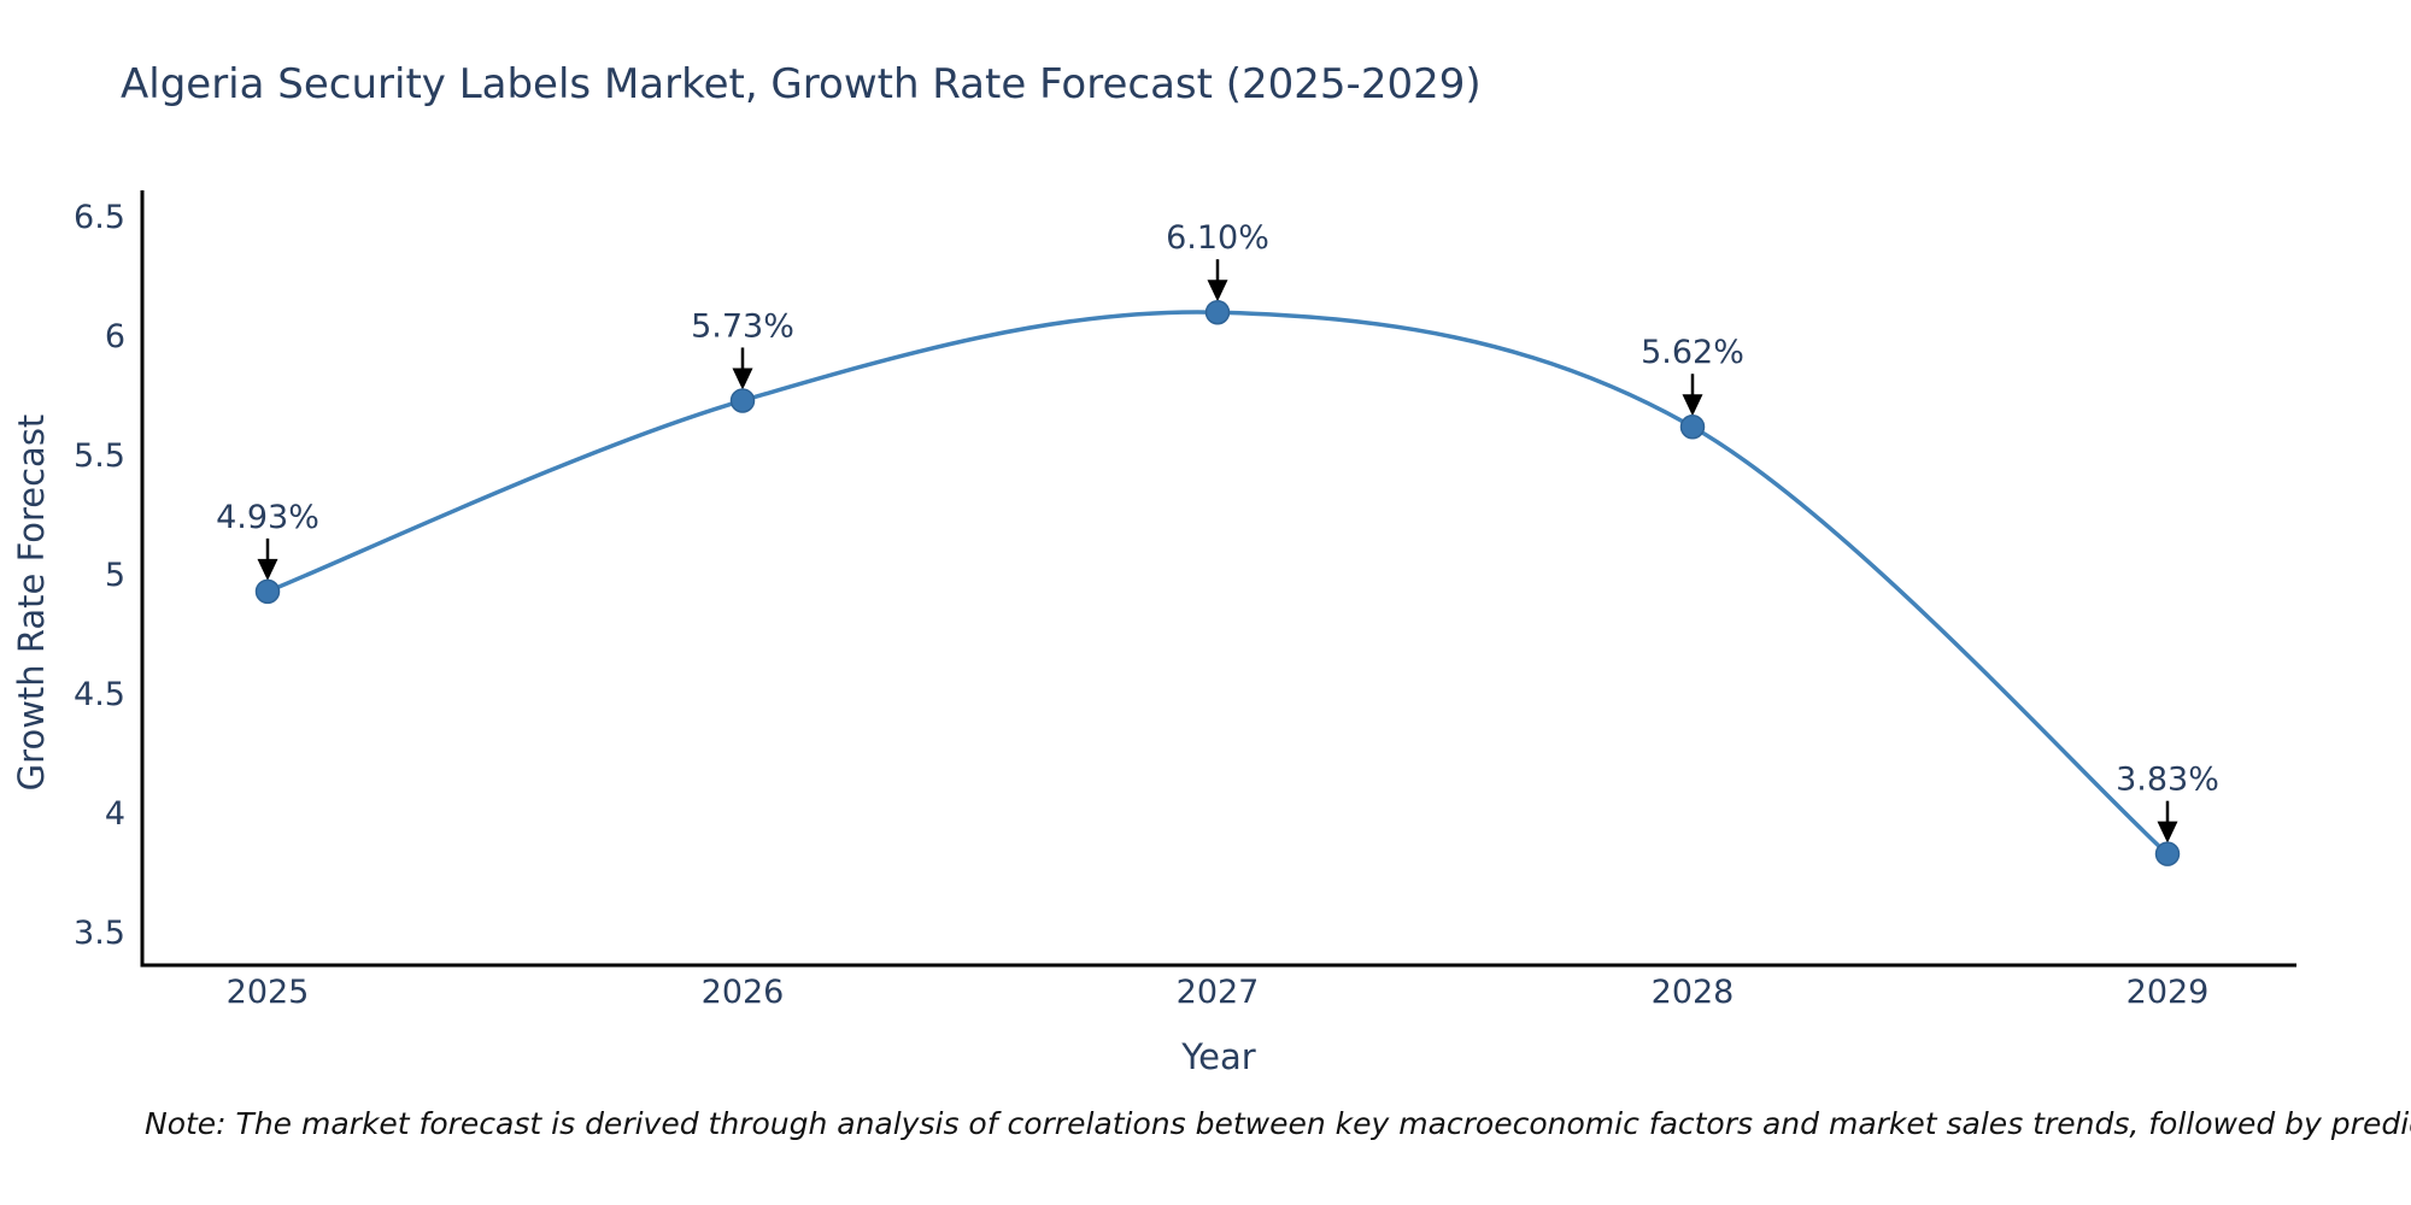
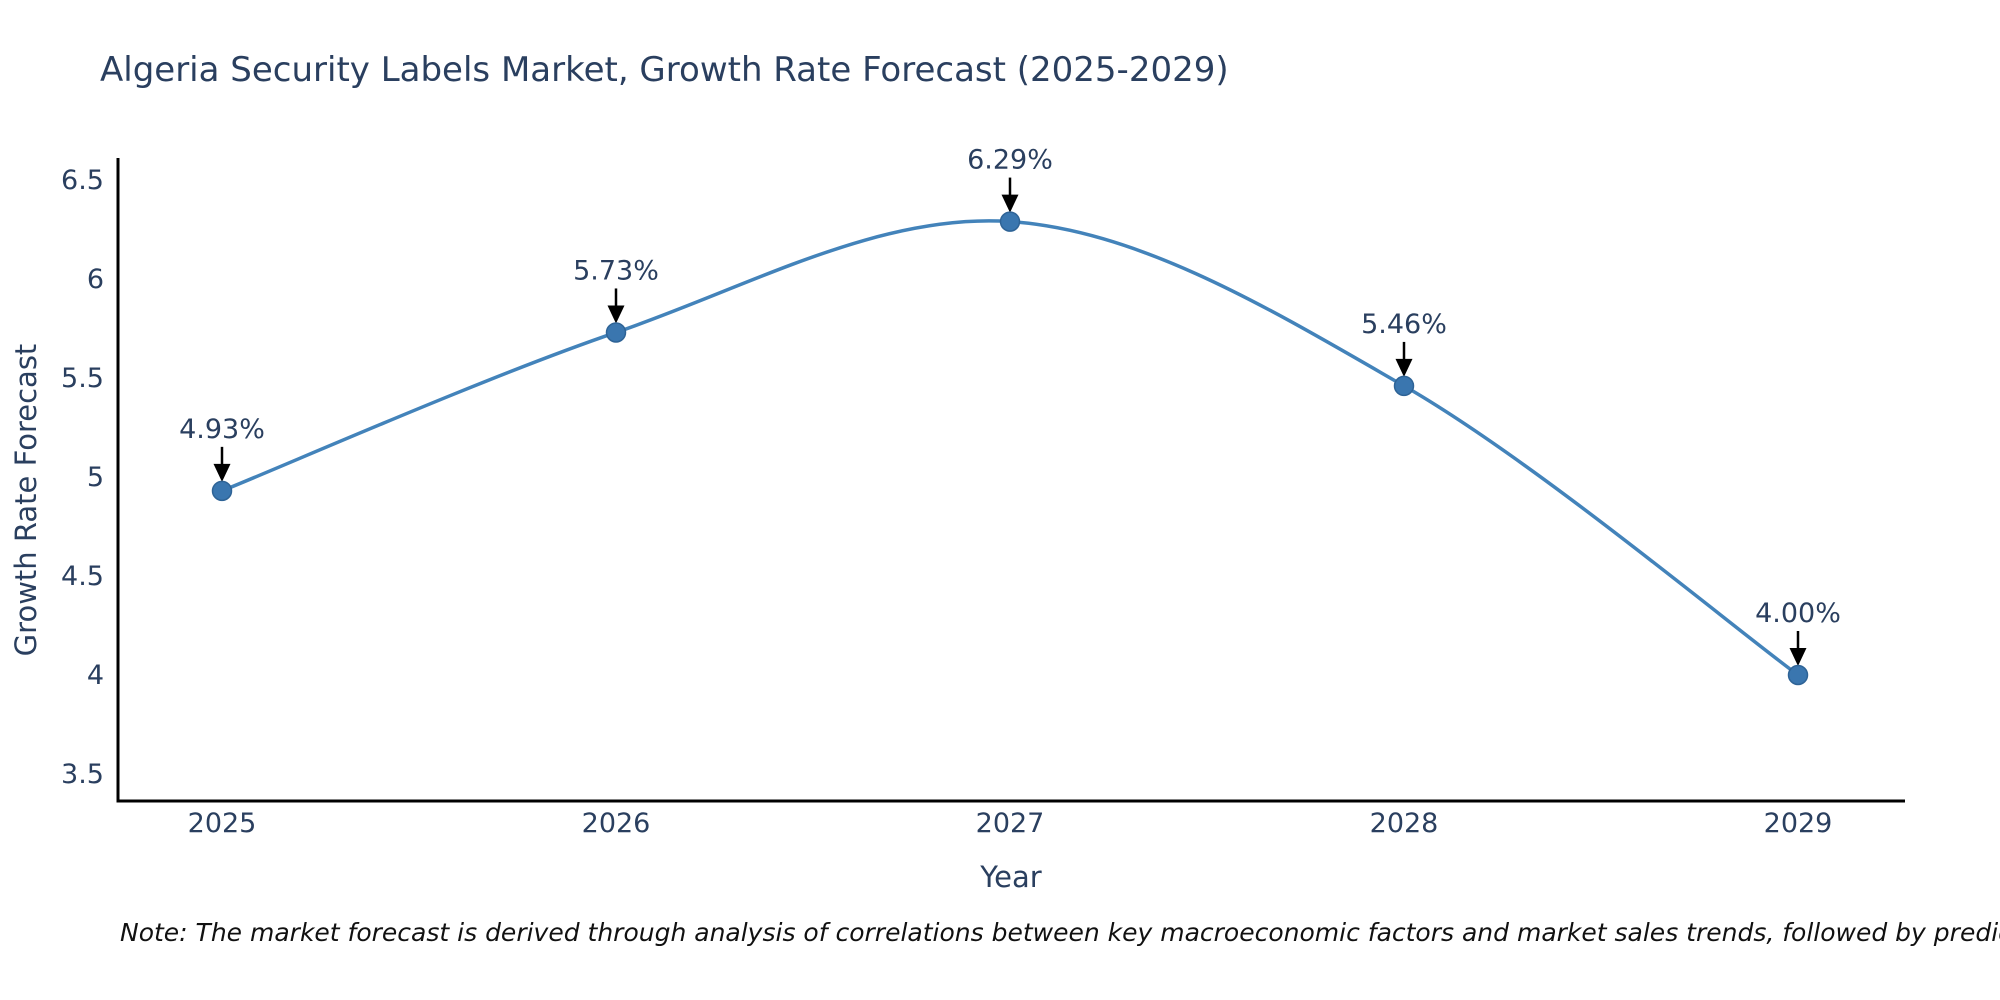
2027: 6.10% -> 6.29%
2028: 5.62% -> 5.46%
2029: 3.83% -> 4.00%
